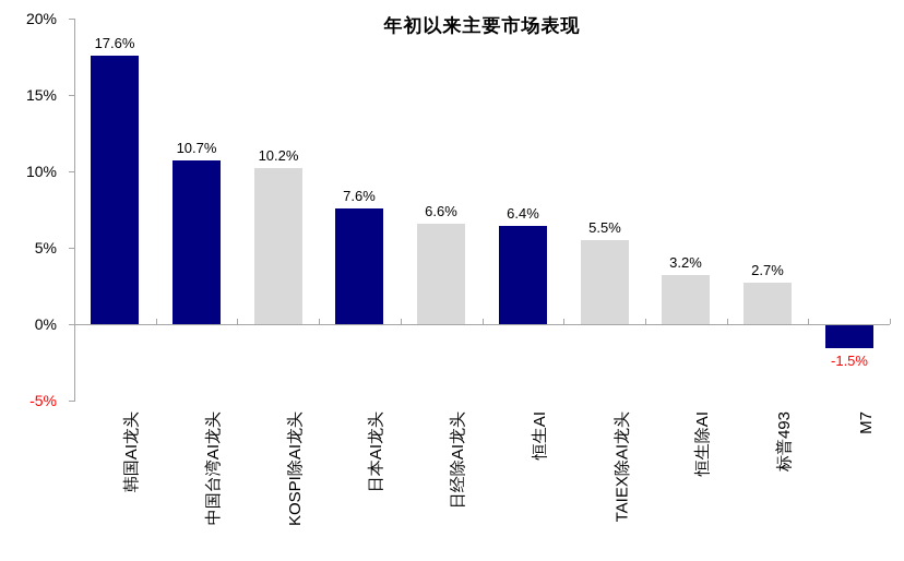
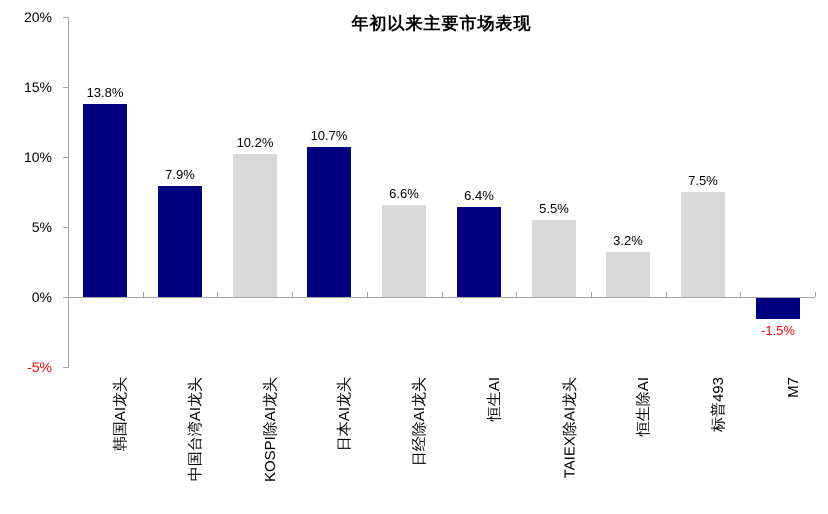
韩国AI龙头: 17.6% -> 13.8%
中国台湾AI龙头: 10.7% -> 7.9%
日本AI龙头: 7.6% -> 10.7%
标普493: 2.7% -> 7.5%
